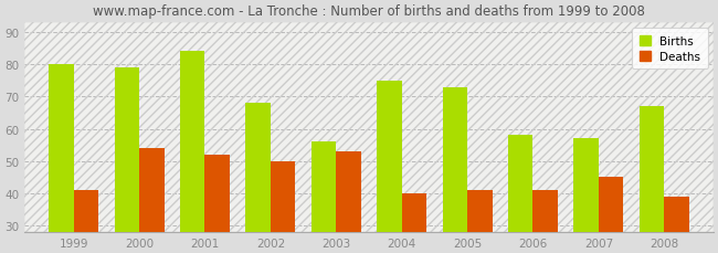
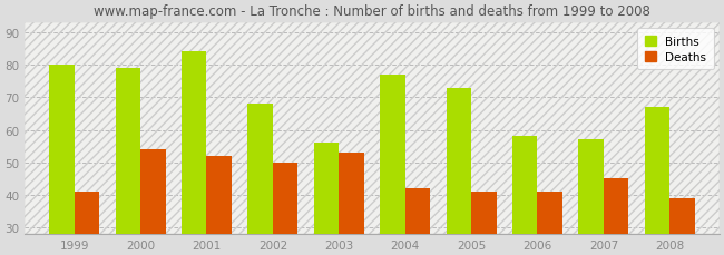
Births/2004: 75 -> 77
Deaths/2004: 40 -> 42
